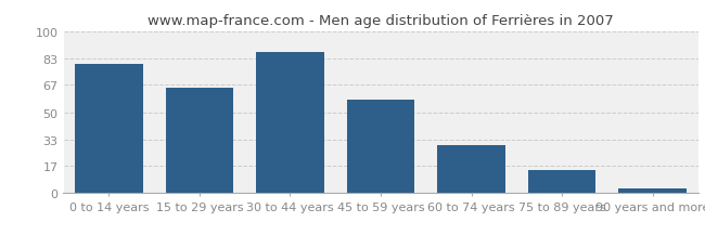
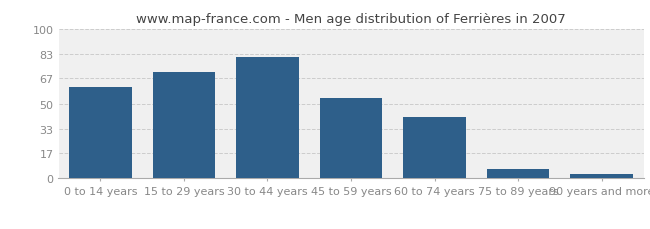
0 to 14 years: 80 -> 61
15 to 29 years: 65 -> 71
30 to 44 years: 87 -> 81
45 to 59 years: 58 -> 54
60 to 74 years: 30 -> 41
75 to 89 years: 14 -> 6
